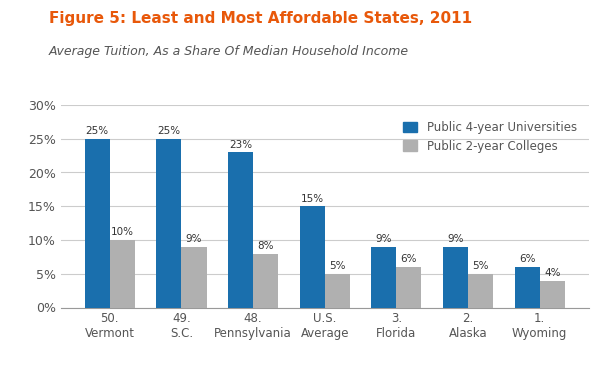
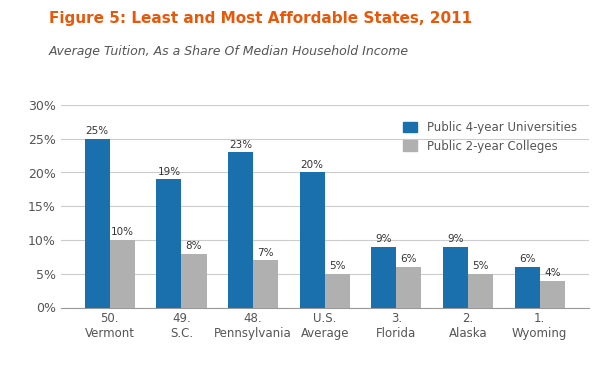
Public 4-year Universities/49. S.C.: 25% -> 19%
Public 2-year Colleges/49. S.C.: 9% -> 8%
Public 2-year Colleges/48. Pennsylvania: 8% -> 7%
Public 4-year Universities/U.S. Average: 15% -> 20%
